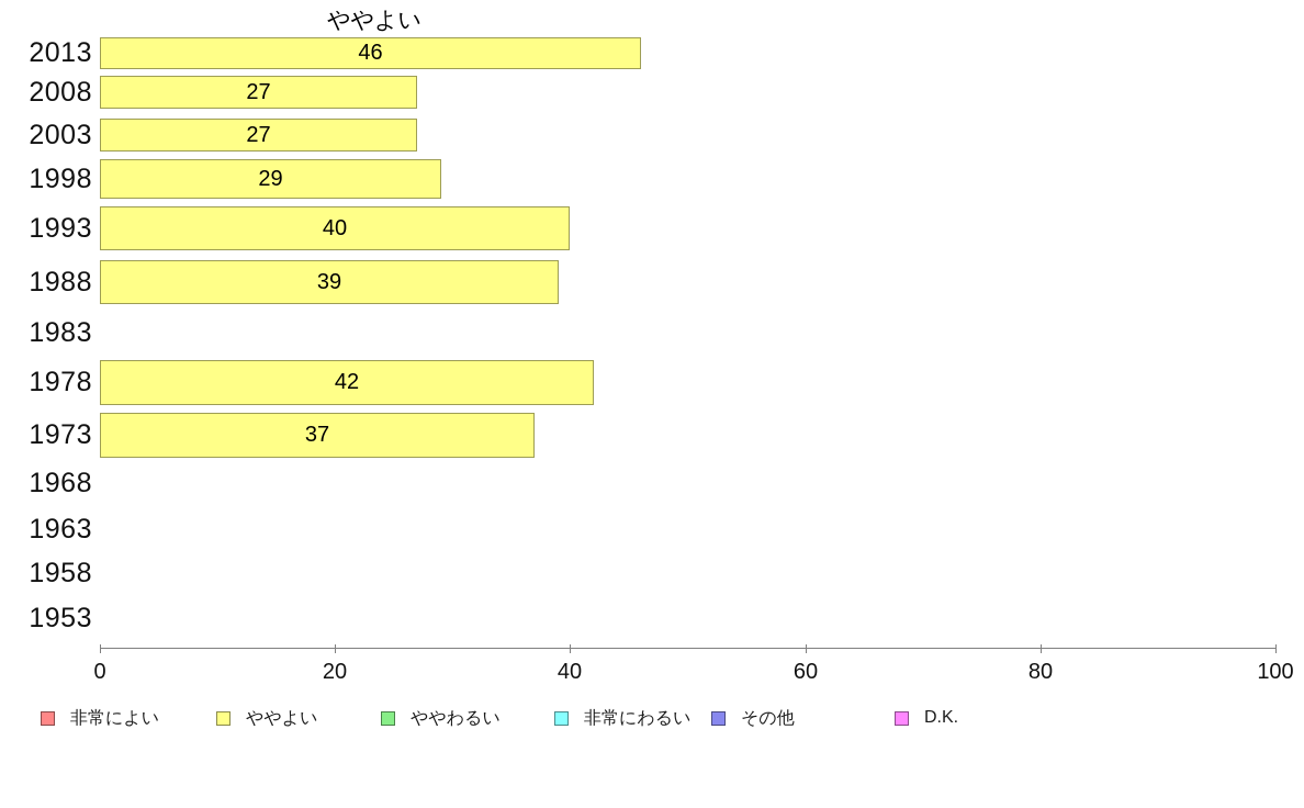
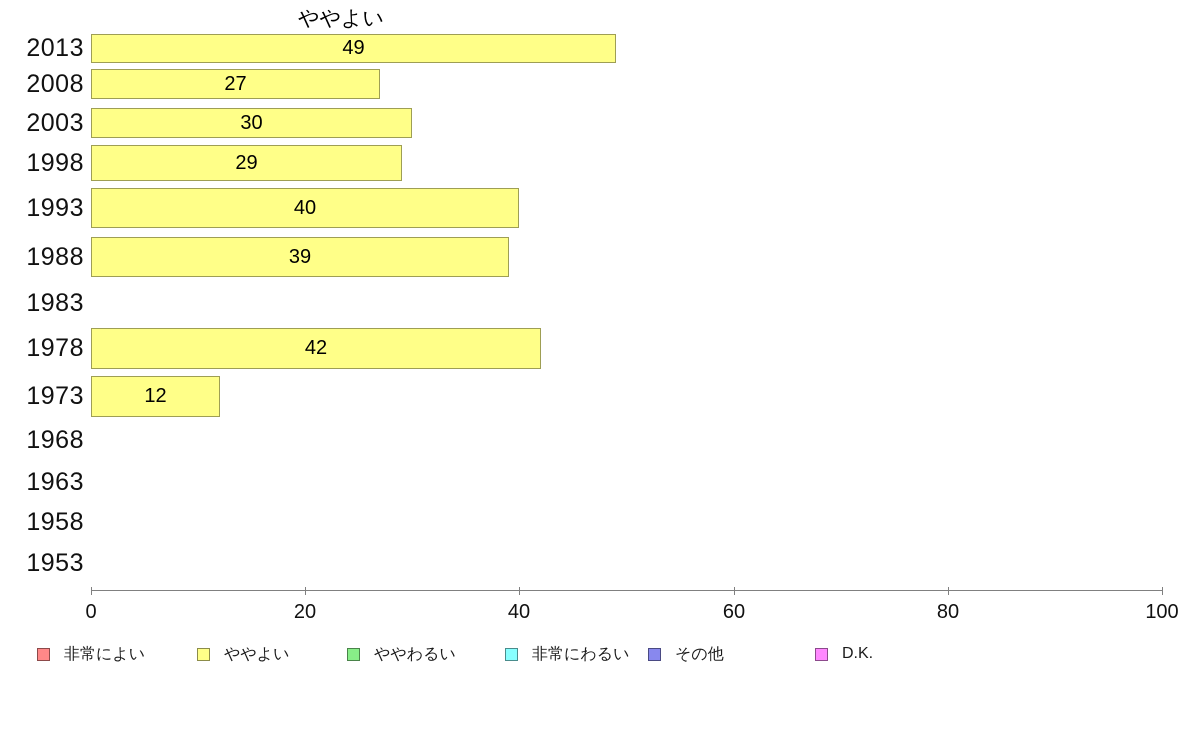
2013: 46 -> 49
2003: 27 -> 30
1973: 37 -> 12
